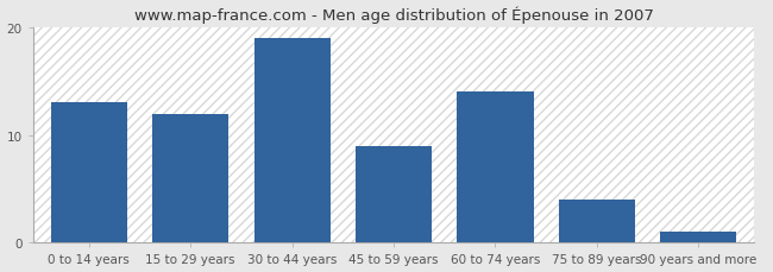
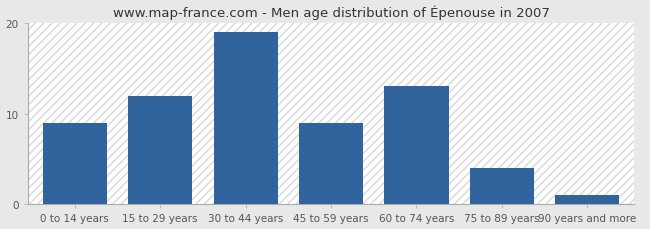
0 to 14 years: 13 -> 9
60 to 74 years: 14 -> 13
